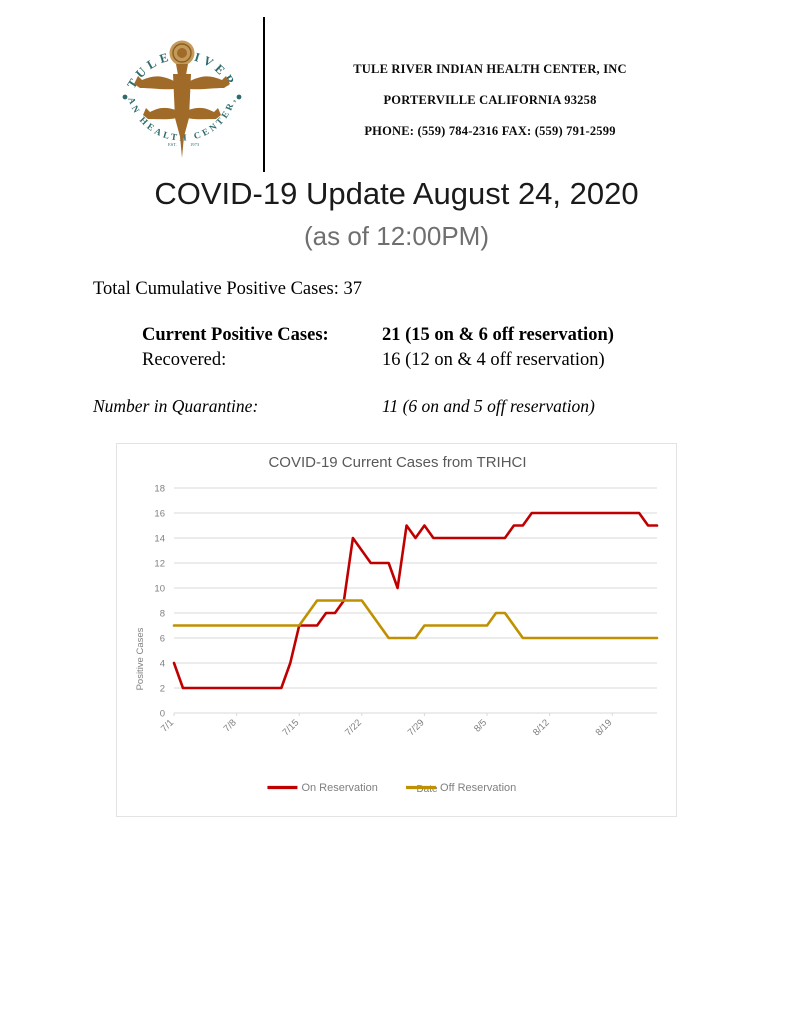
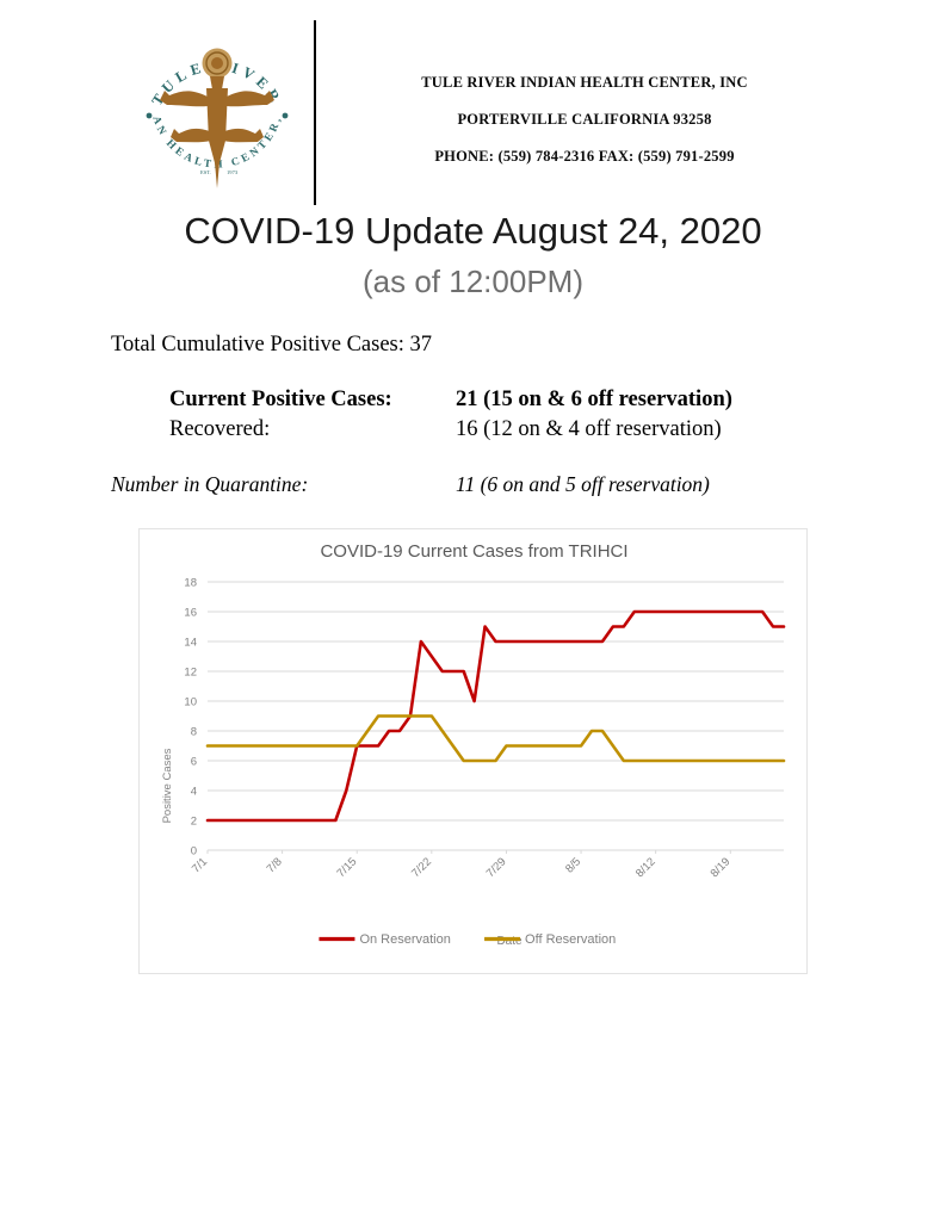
On Reservation/7/1: 4 -> 2
On Reservation/7/29: 15 -> 14
